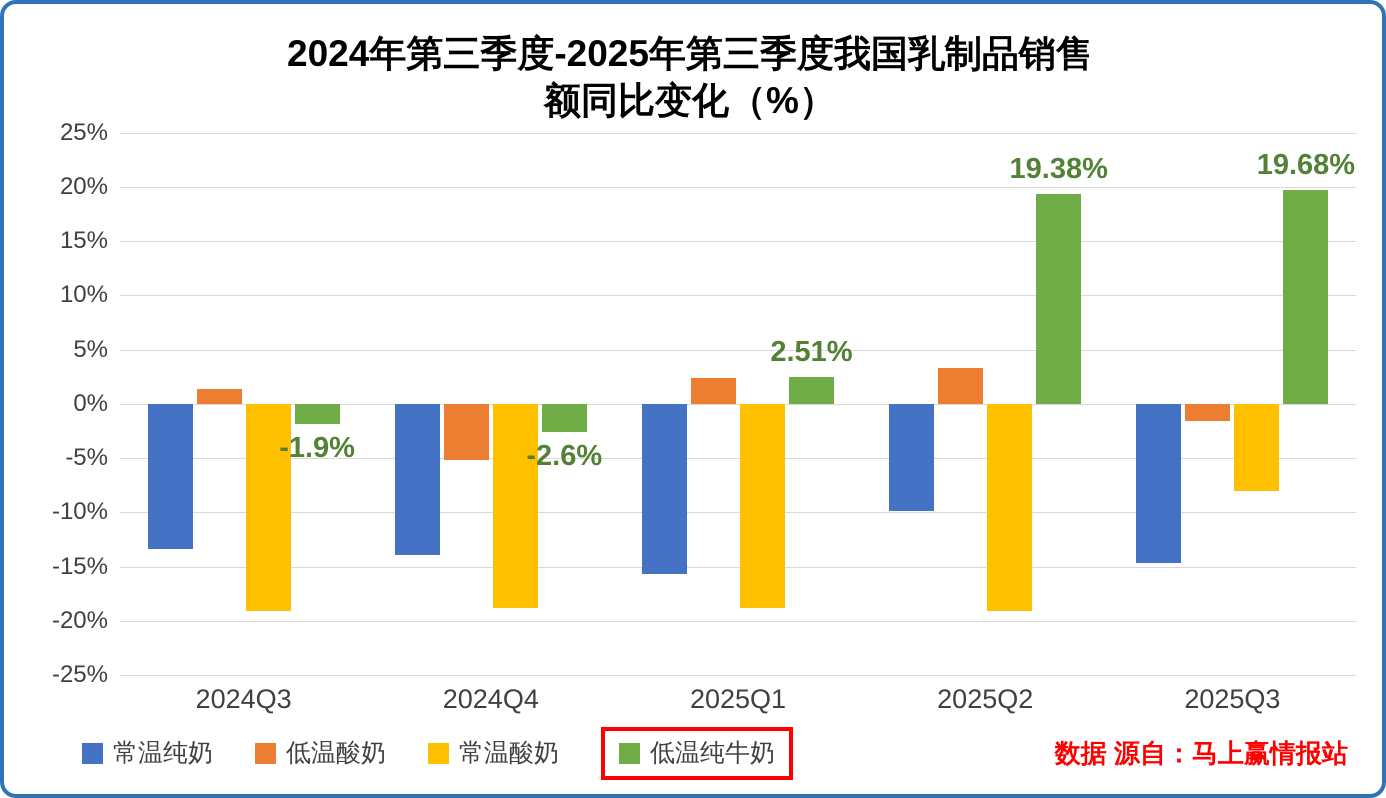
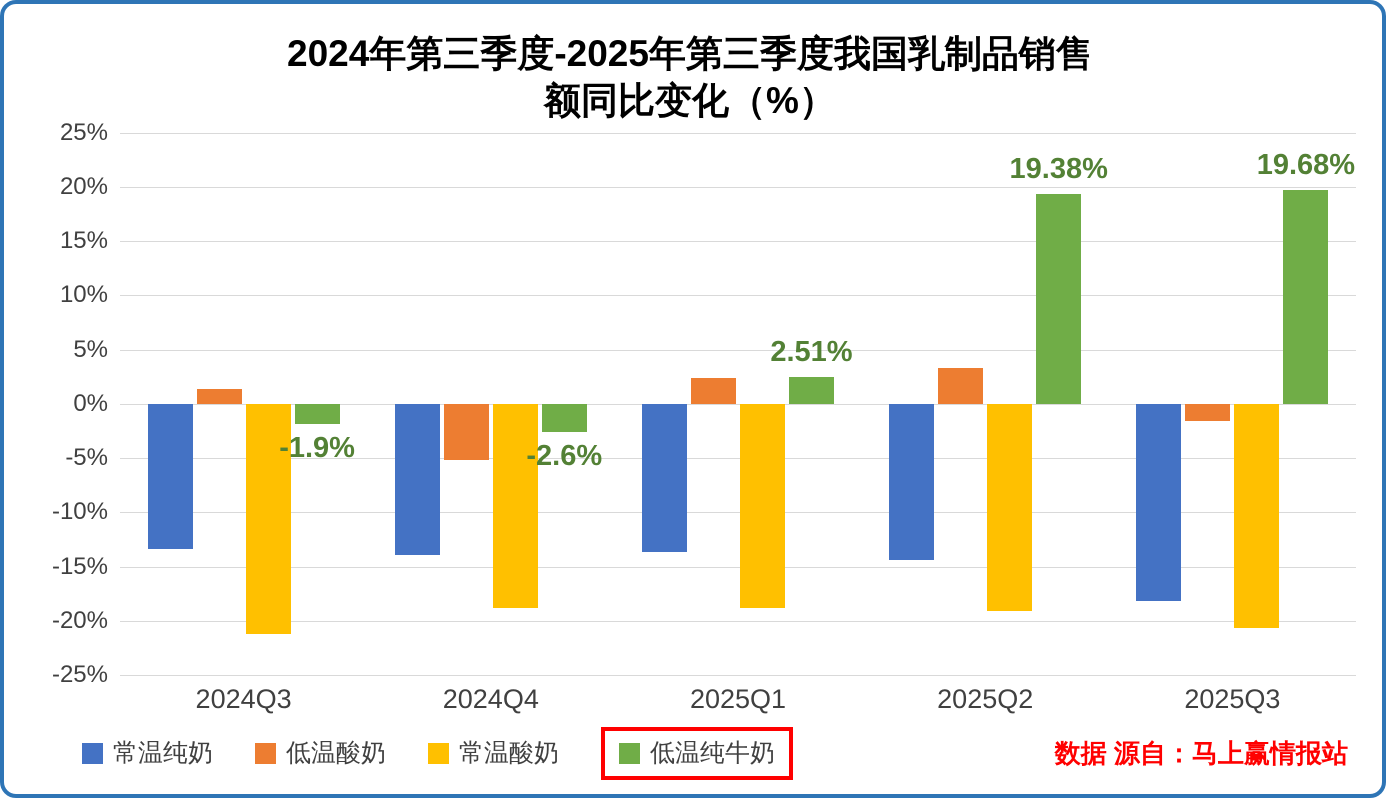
常温酸奶/2024Q3: -19.1% -> -21.2%
常温纯奶/2025Q1: -15.7% -> -13.7%
常温纯奶/2025Q2: -9.9% -> -14.4%
常温纯奶/2025Q3: -14.7% -> -18.2%
常温酸奶/2025Q3: -8.0% -> -20.7%
